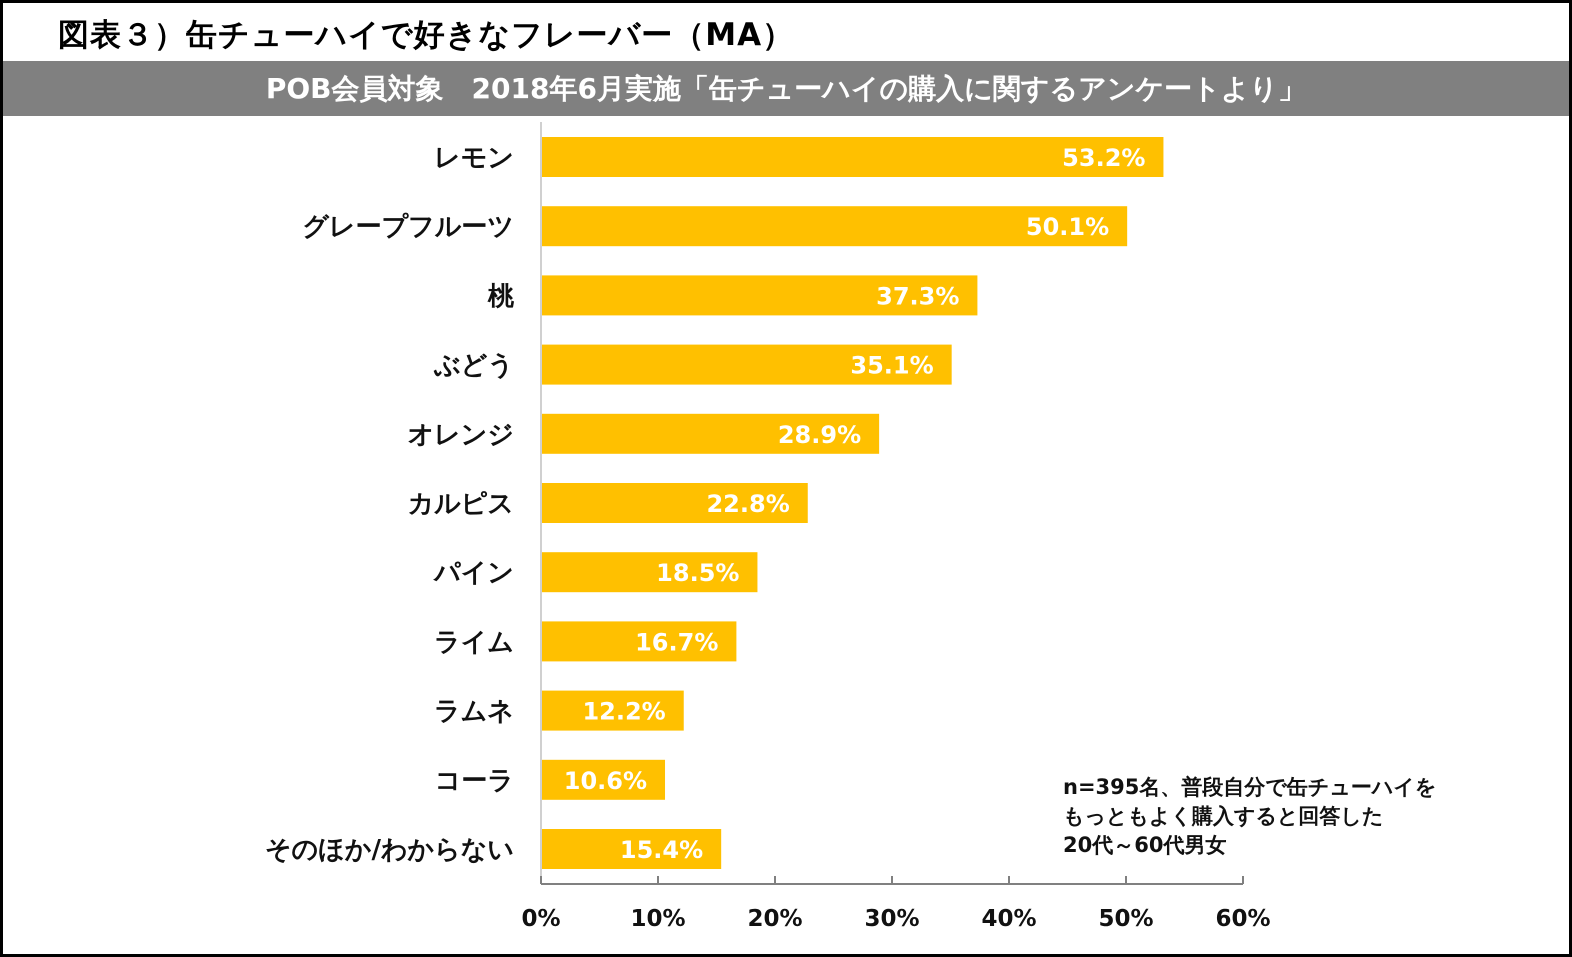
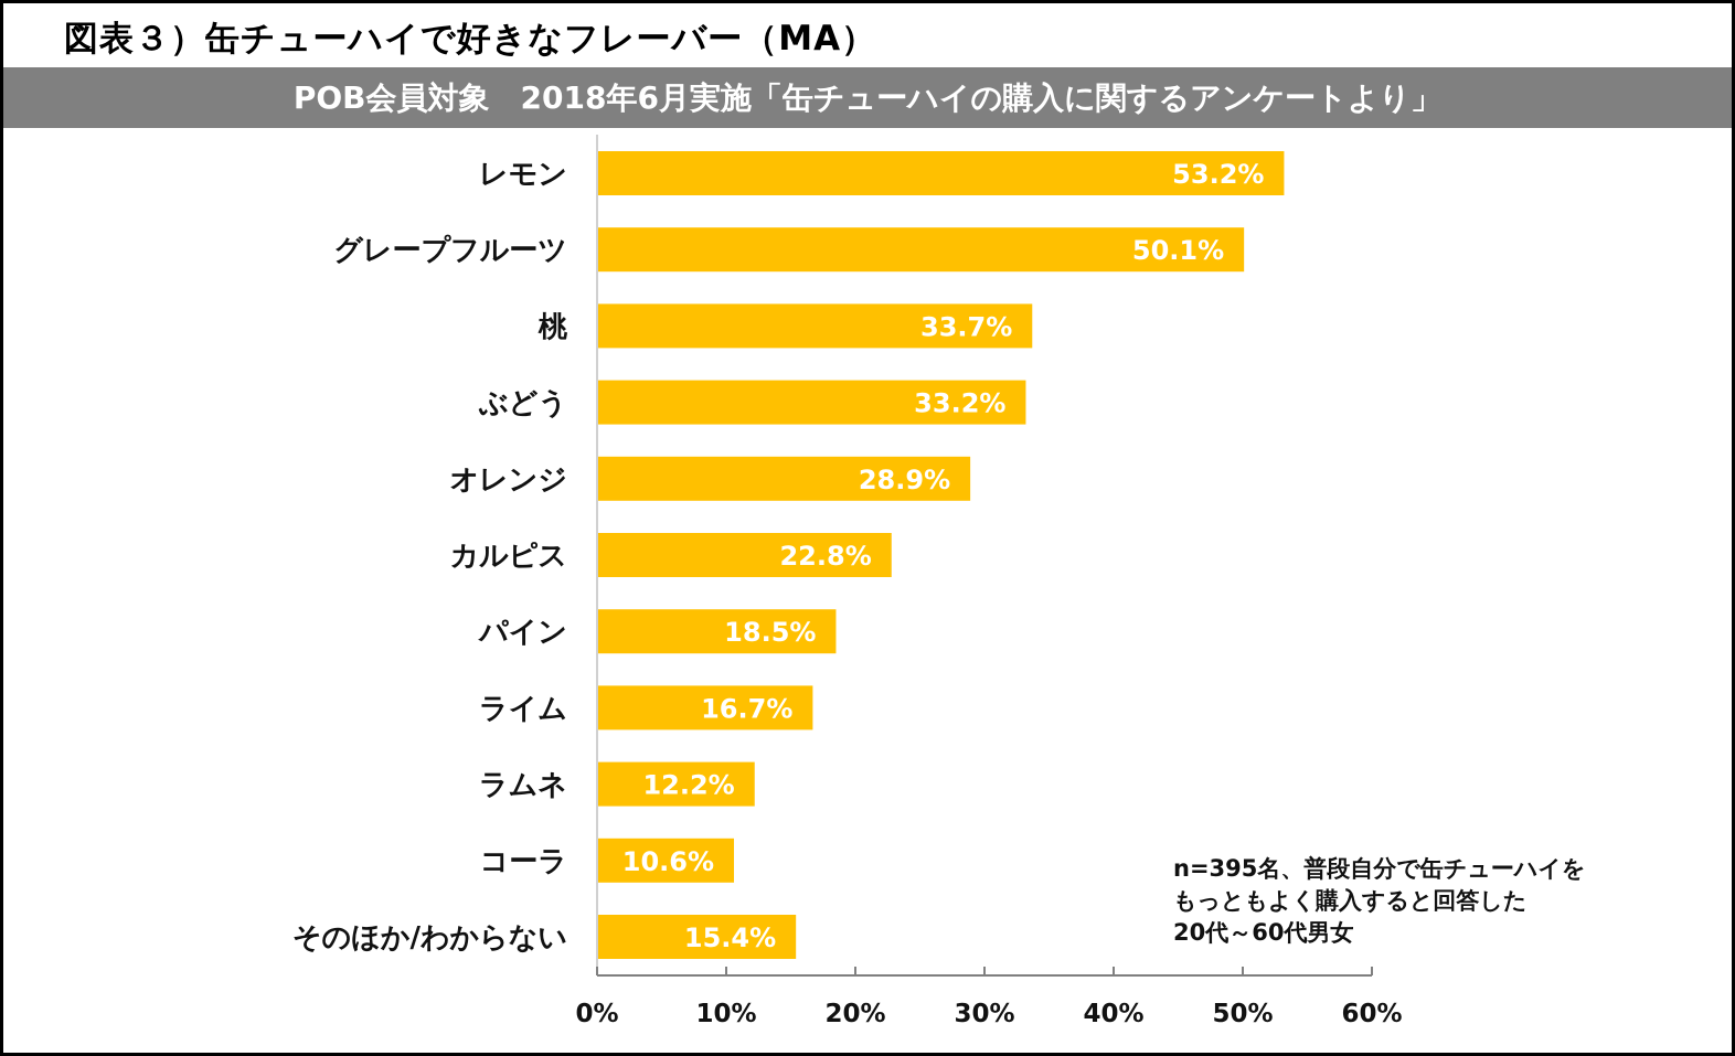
桃: 37.3% -> 33.7%
ぶどう: 35.1% -> 33.2%
